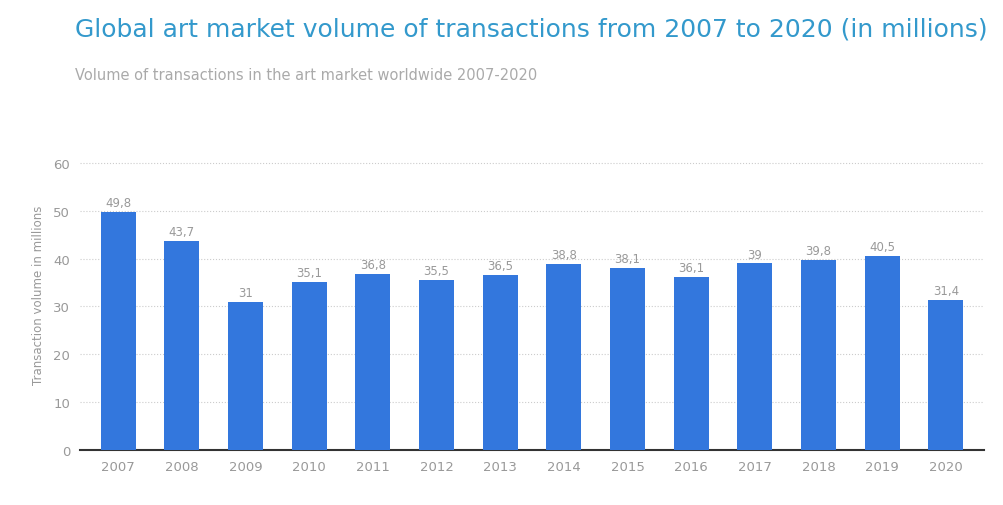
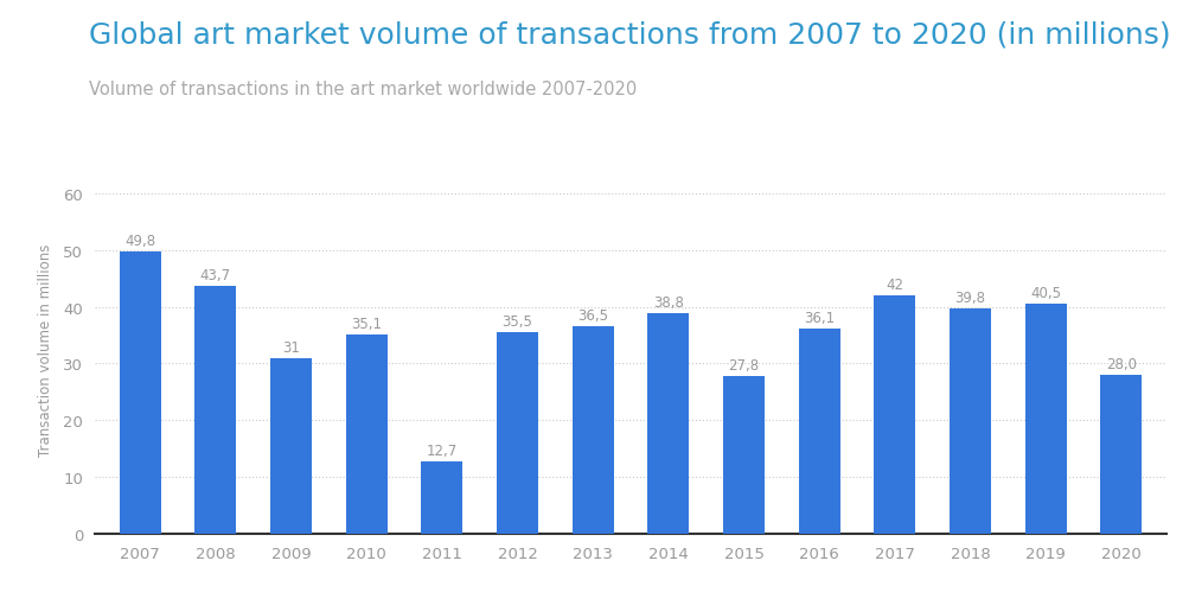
2011: 36,8 -> 12,7
2015: 38,1 -> 27,8
2017: 39 -> 42
2020: 31,4 -> 28,0
